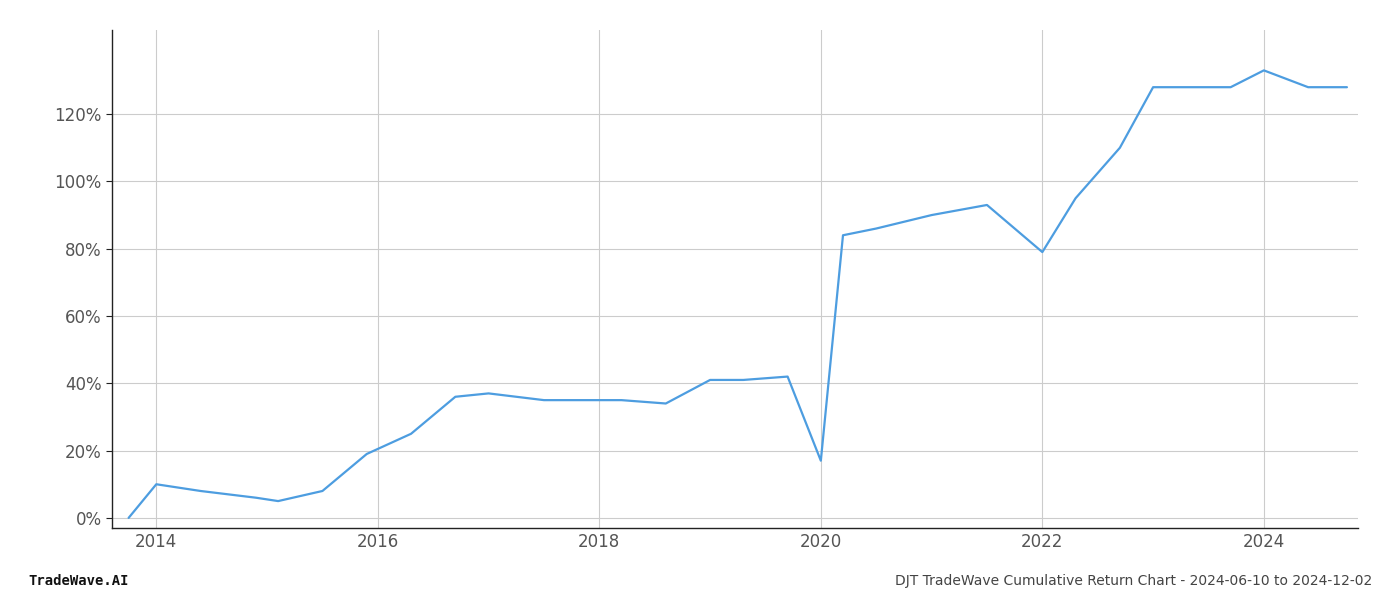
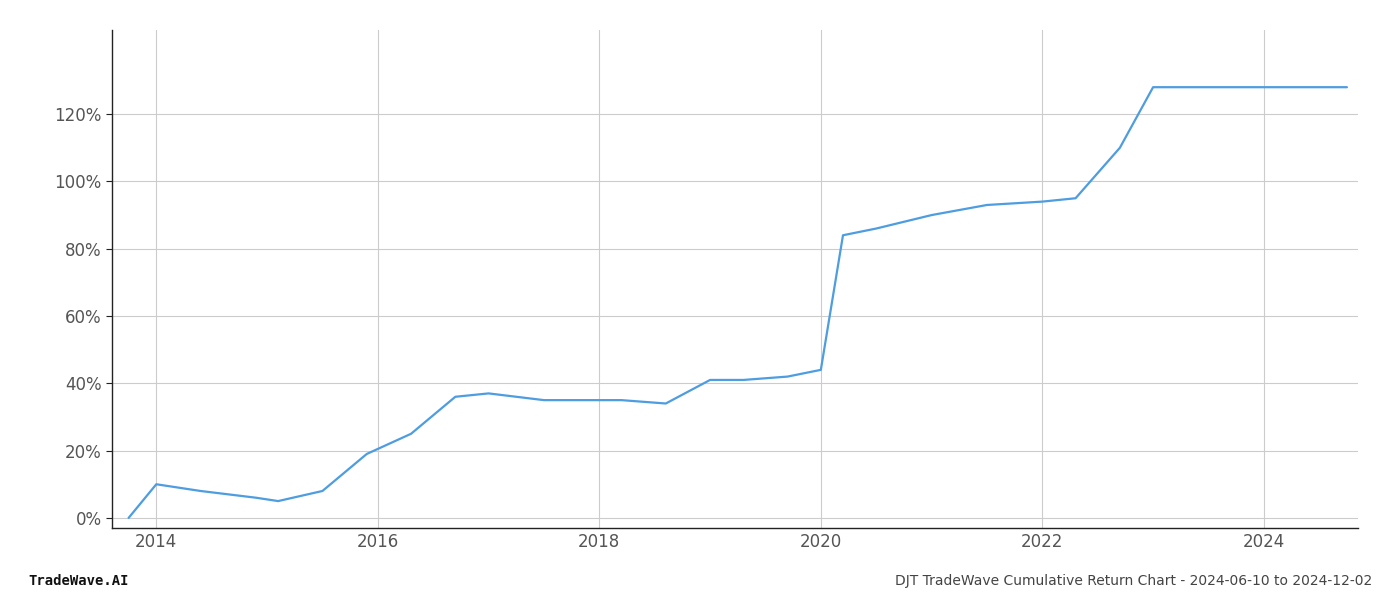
2020: 17% -> 44%
2022: 79% -> 94%
2024: 133% -> 128%
